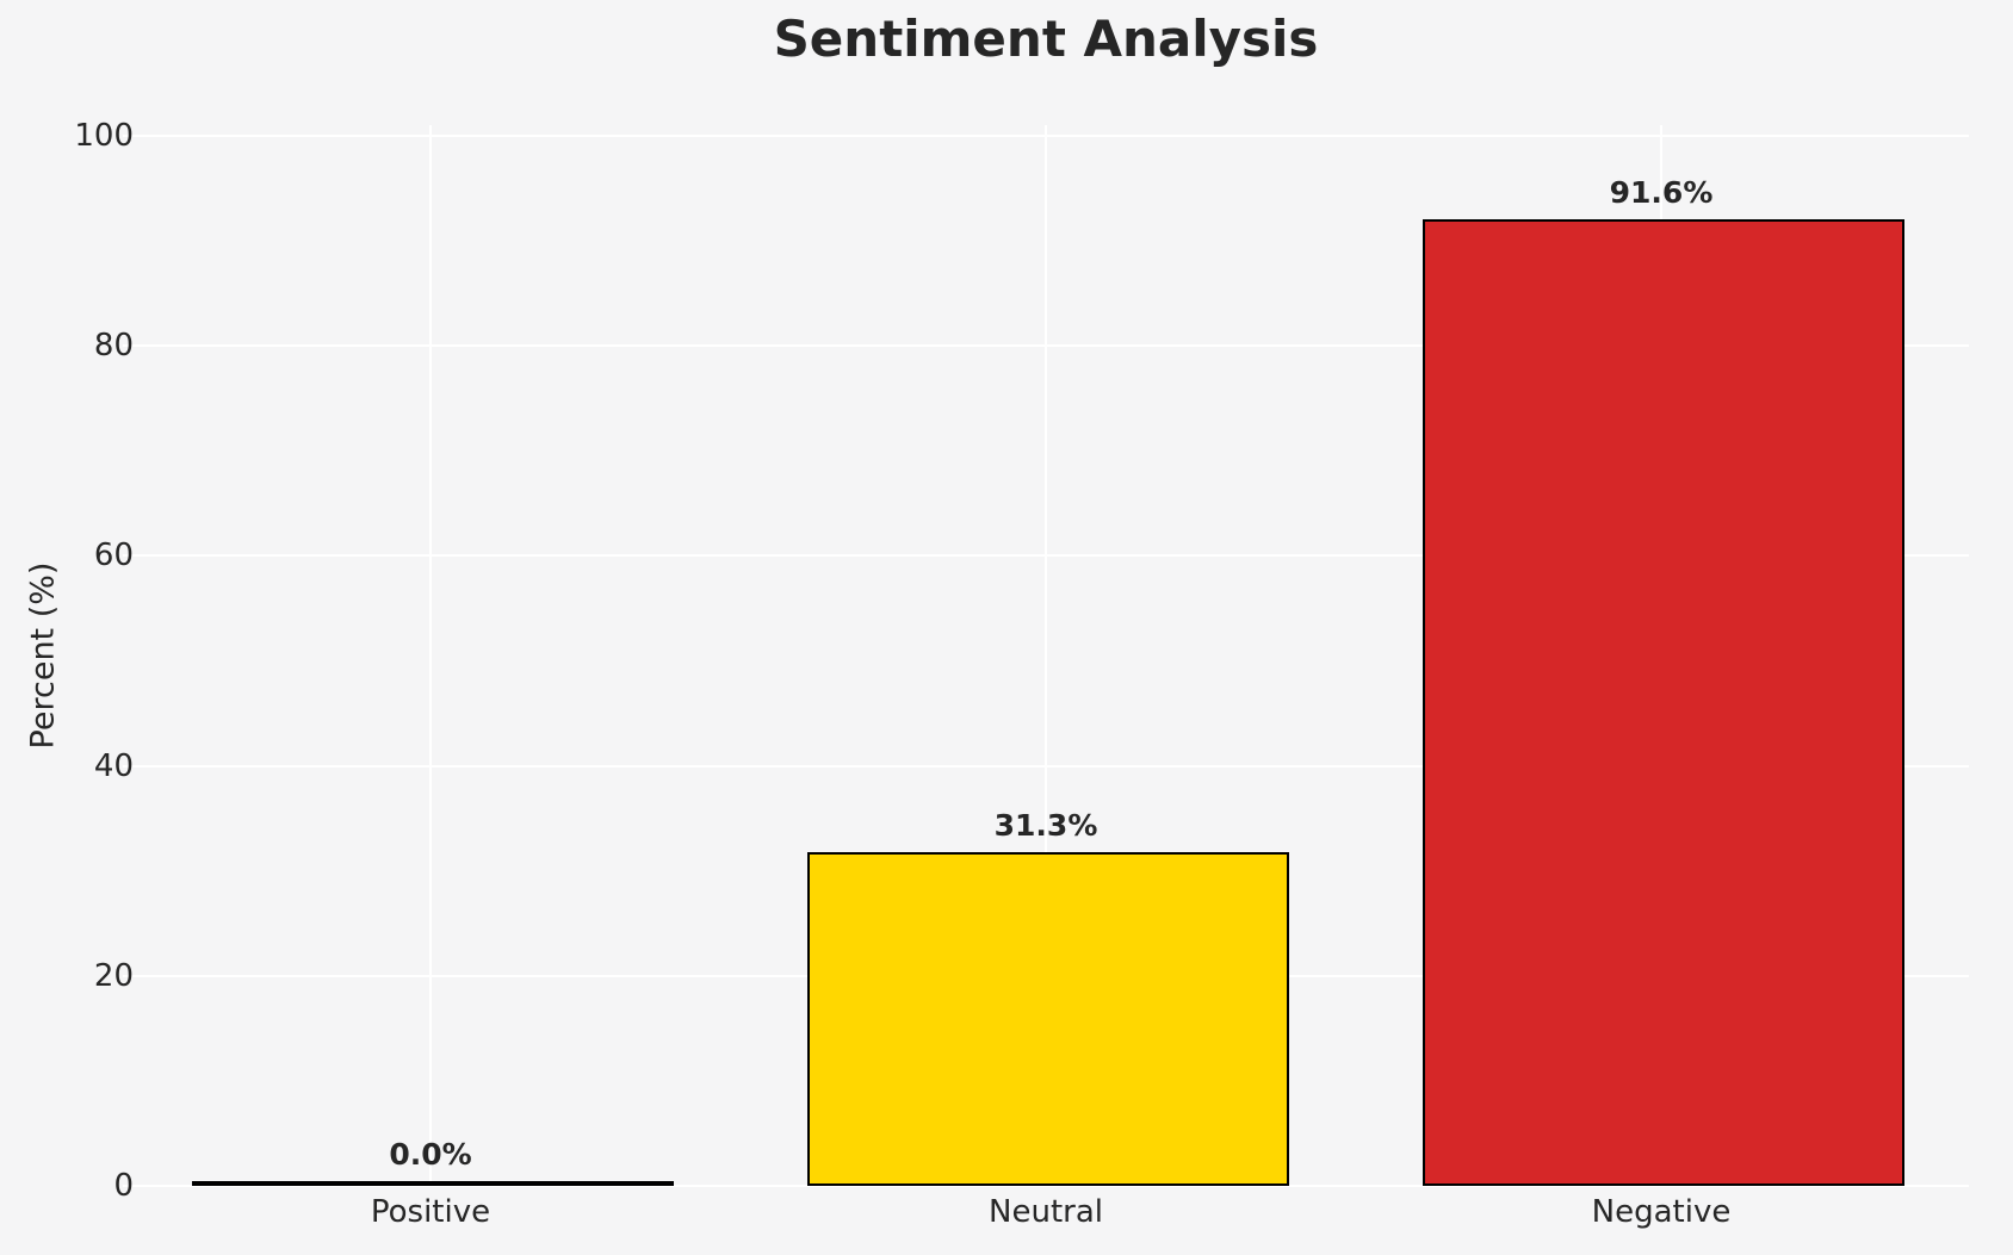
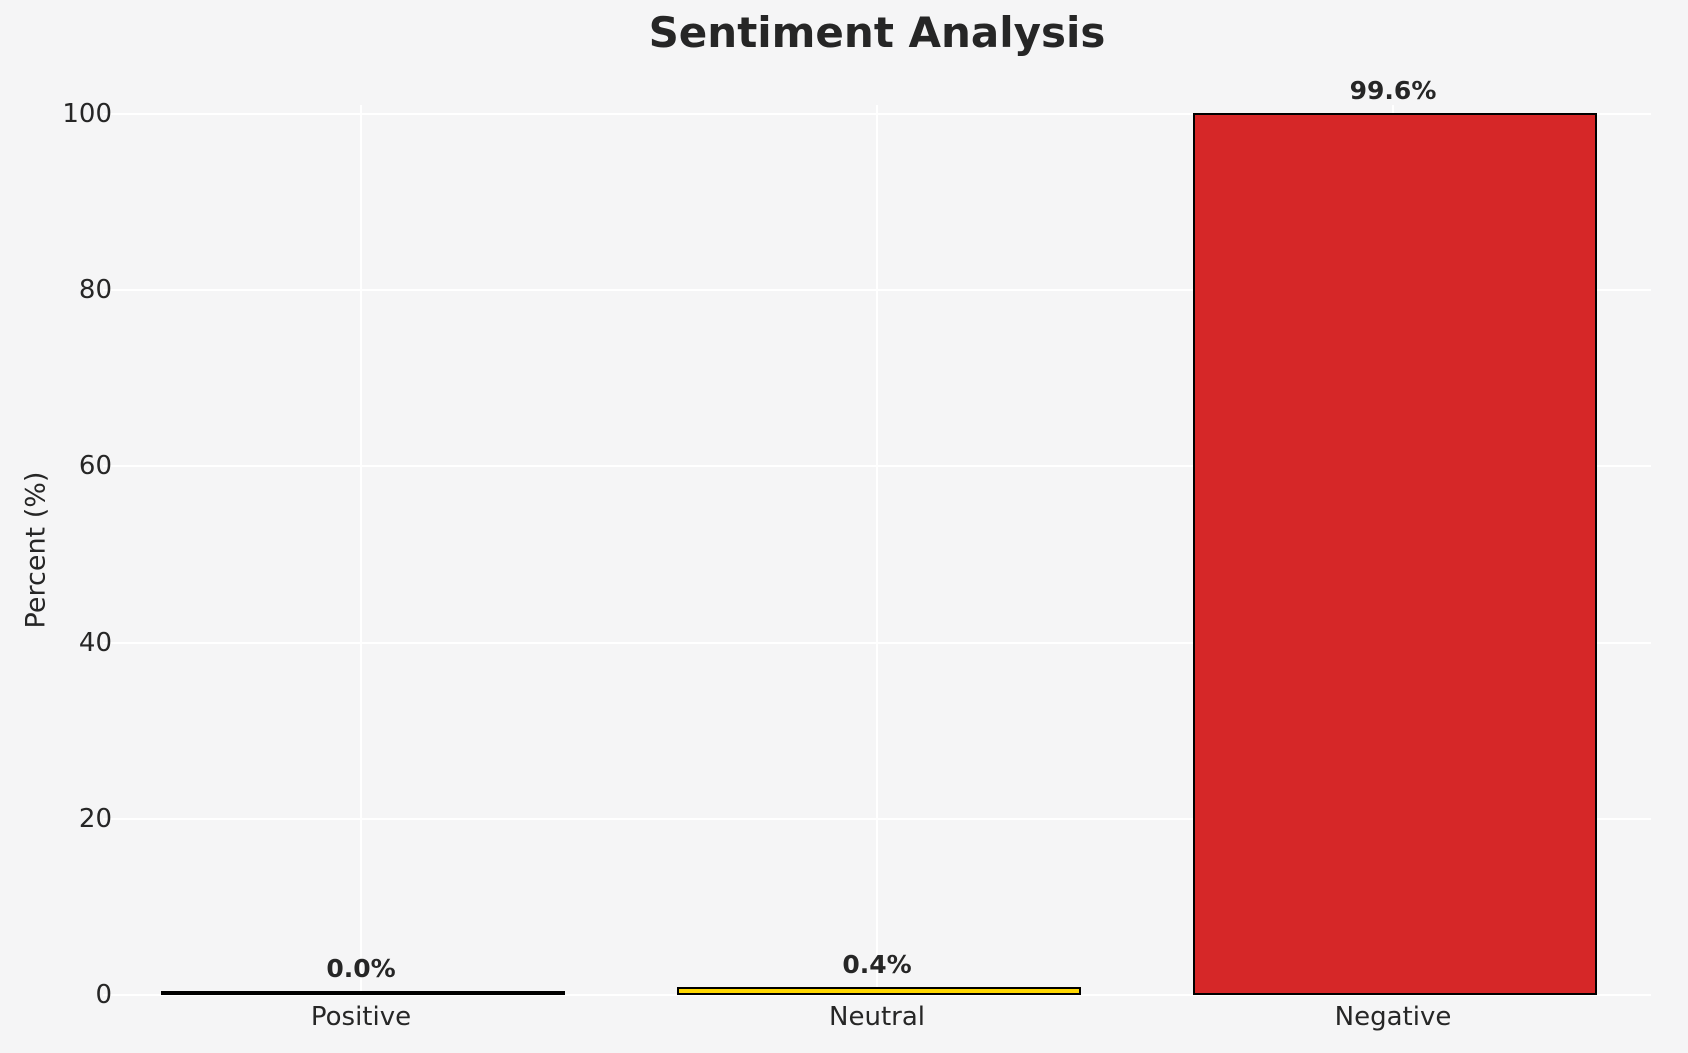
Neutral: 31.3% -> 0.4%
Negative: 91.6% -> 99.6%
